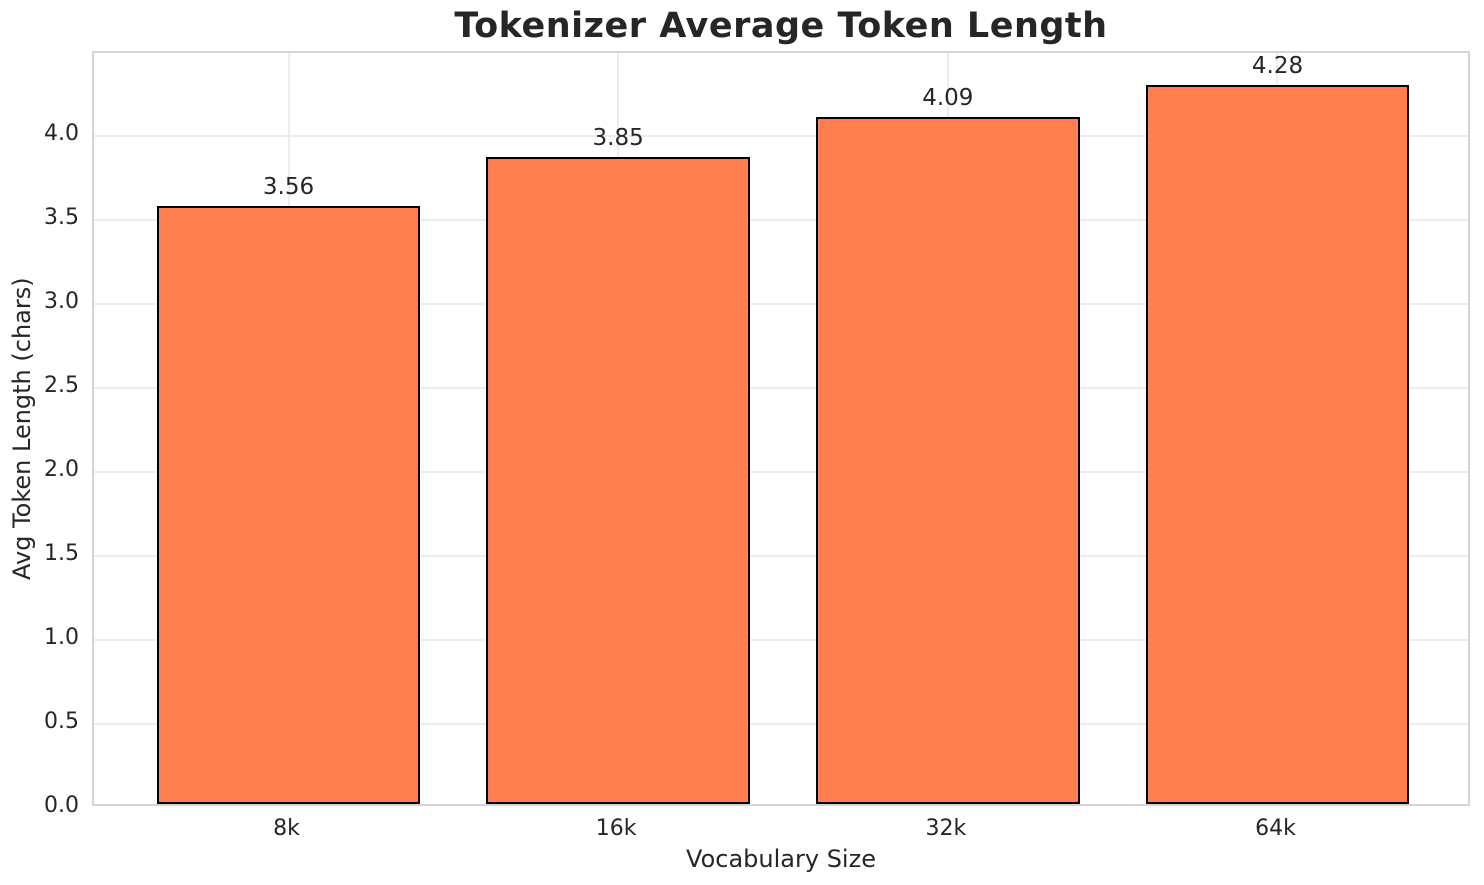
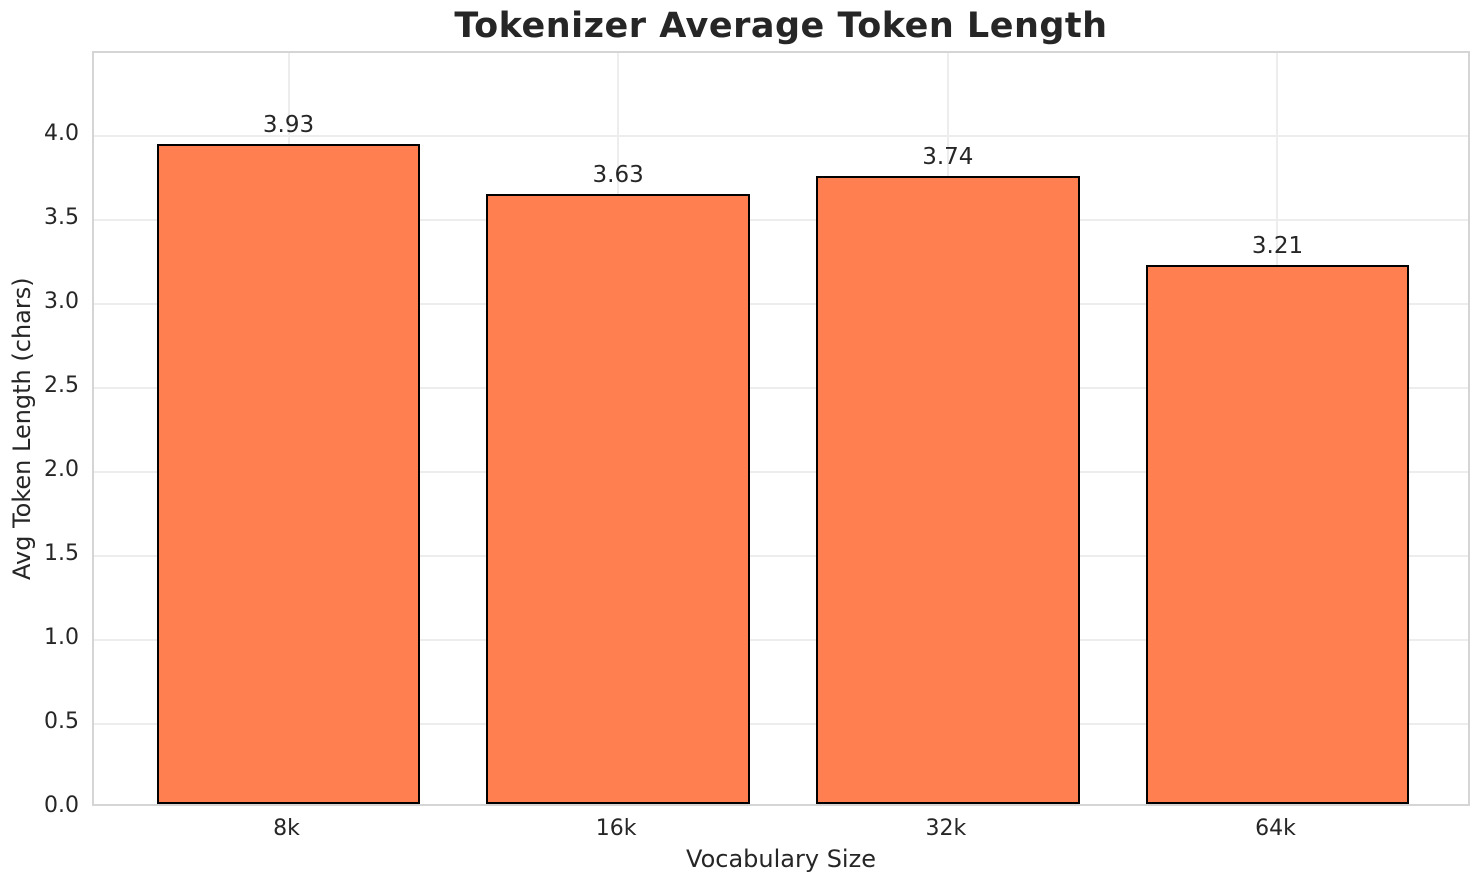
8k: 3.56 -> 3.93
16k: 3.85 -> 3.63
32k: 4.09 -> 3.74
64k: 4.28 -> 3.21
